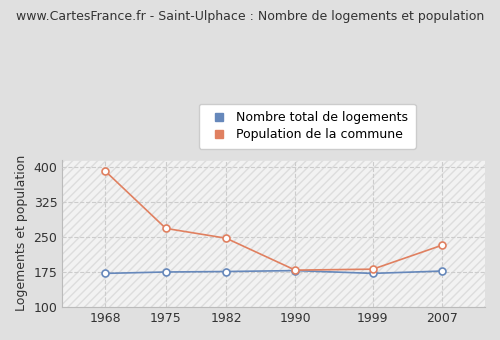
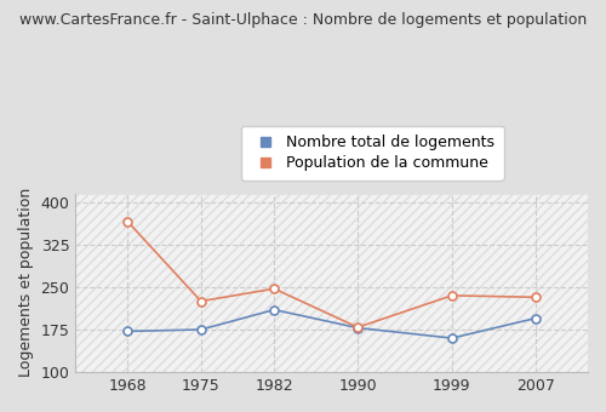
Population de la commune/1968: 390 -> 365
Population de la commune/1975: 268 -> 225
Nombre total de logements/1982: 176 -> 210
Nombre total de logements/1999: 172 -> 160
Population de la commune/1999: 181 -> 235
Nombre total de logements/2007: 177 -> 195
